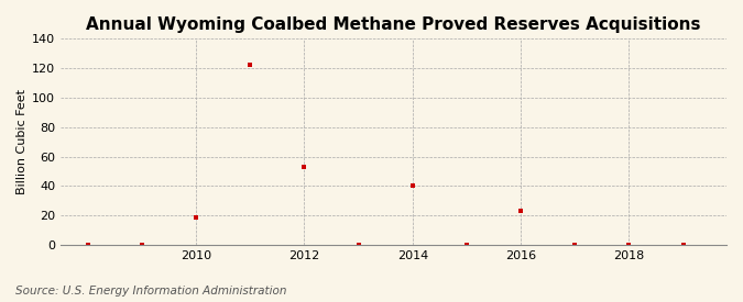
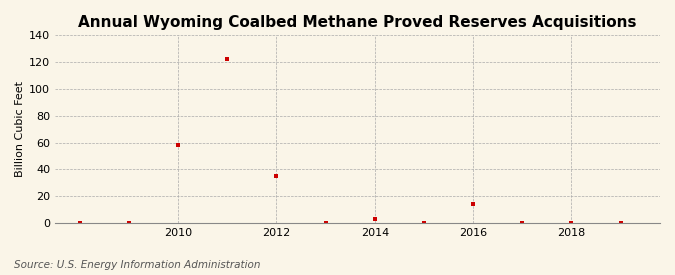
2010: 19 -> 58
2012: 53 -> 35
2014: 40 -> 3
2016: 23 -> 14
